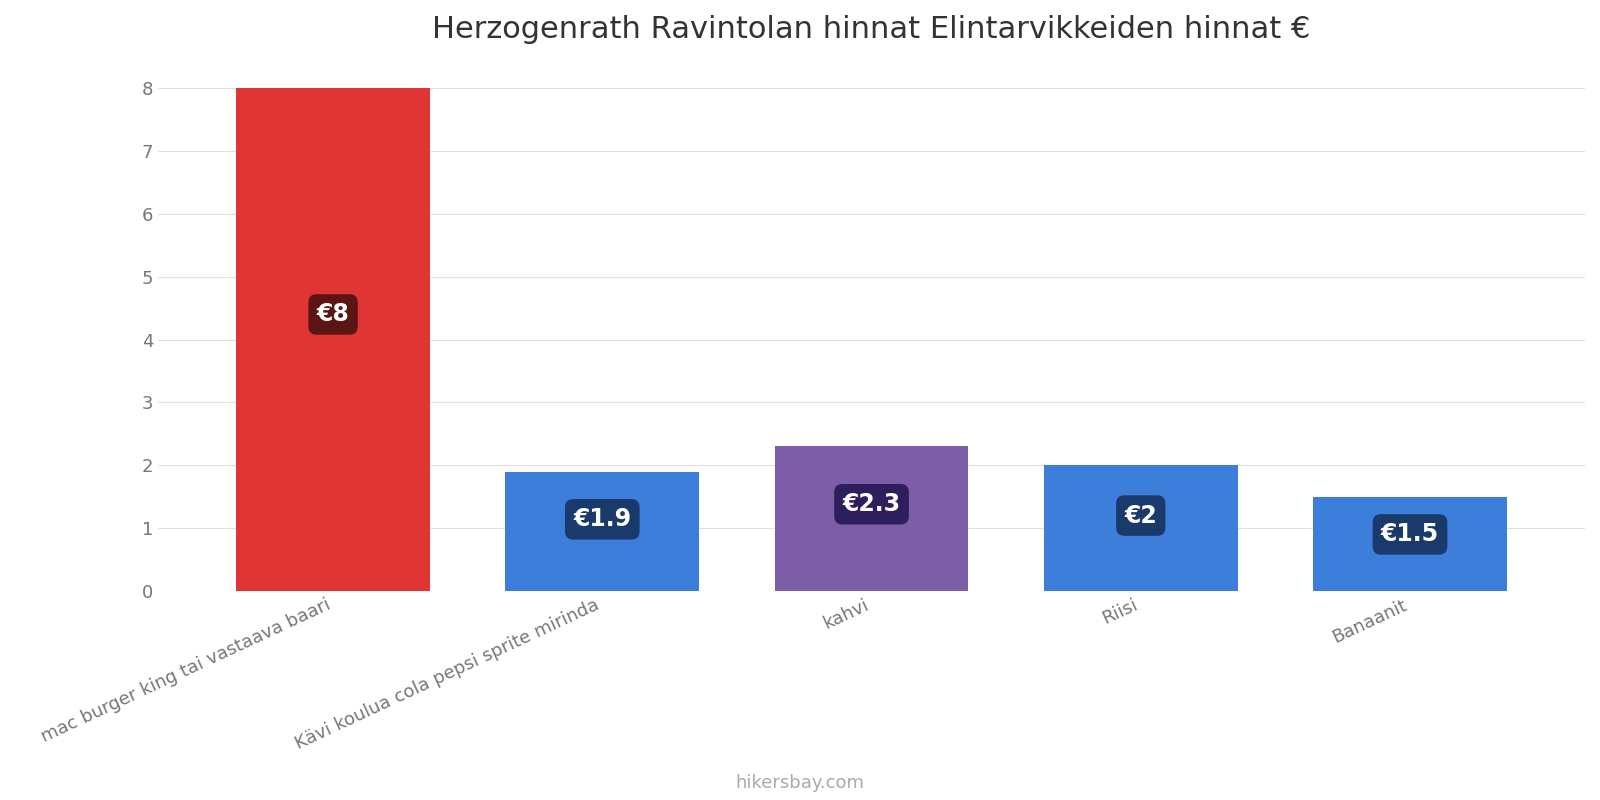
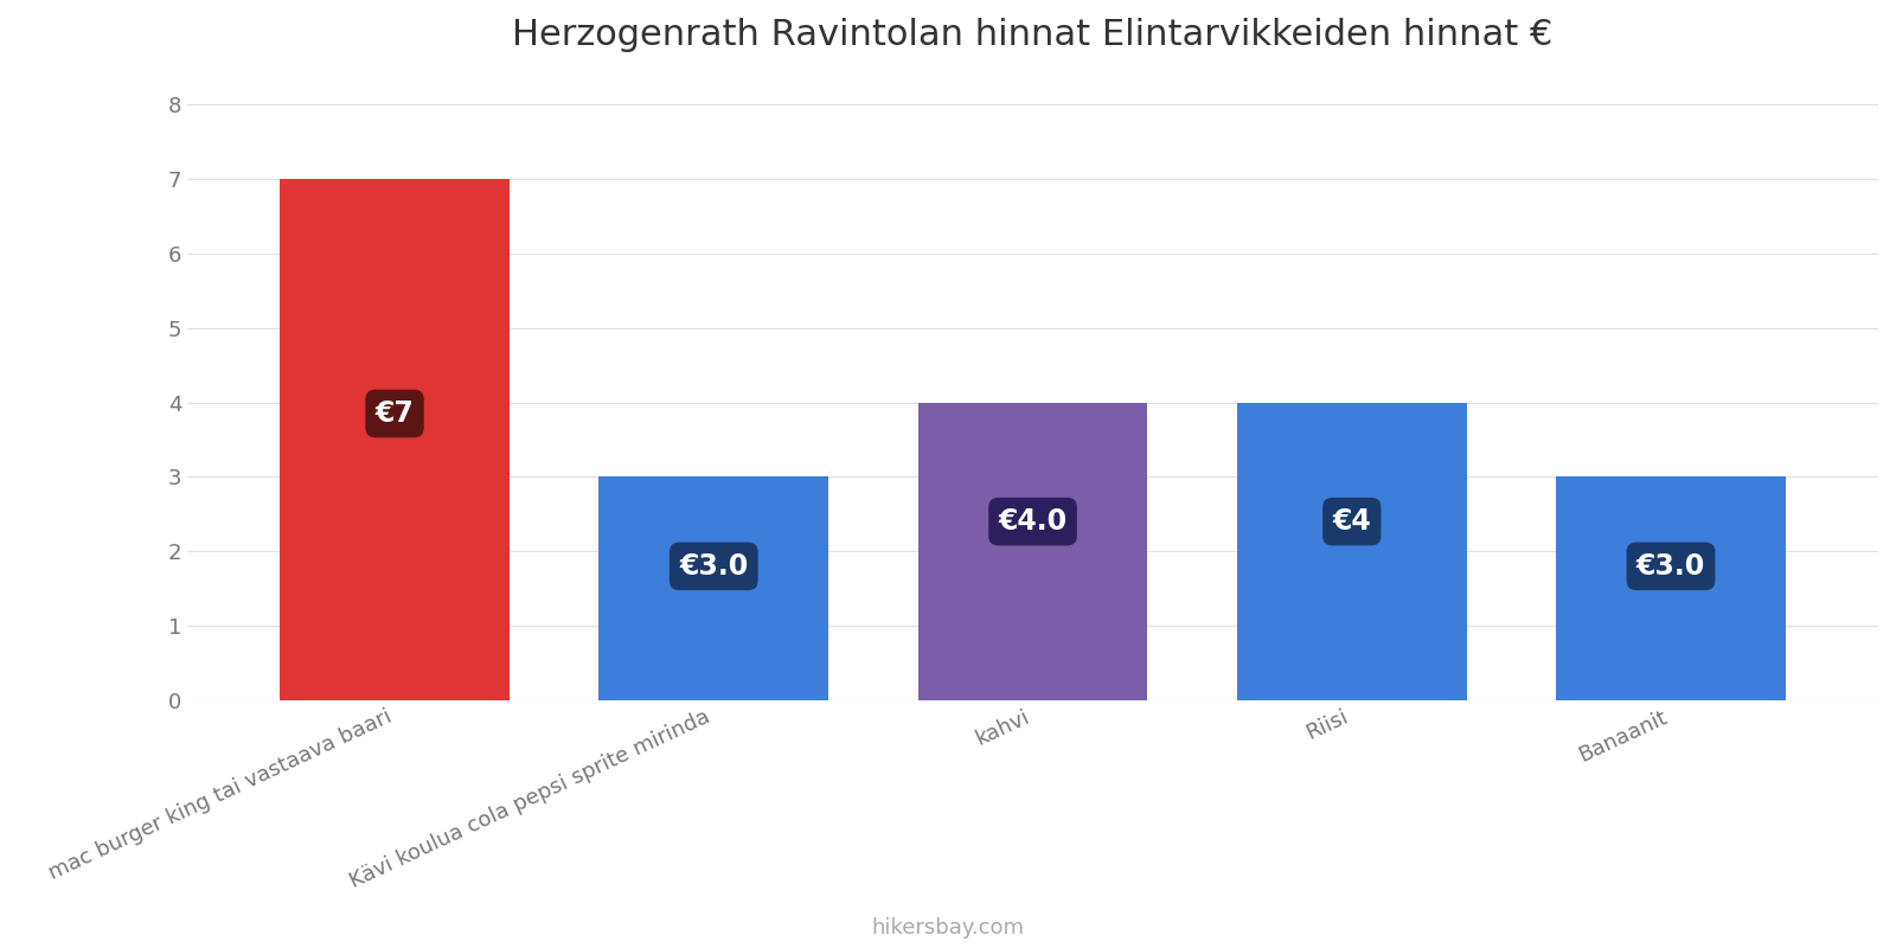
mac burger king tai vastaava baari: €8 -> €7
Kävi koulua cola pepsi sprite mirinda: €1.9 -> €3.0
kahvi: €2 -> €4
Riisi: €2 -> €4
Banaanit: €1.5 -> €3.0
